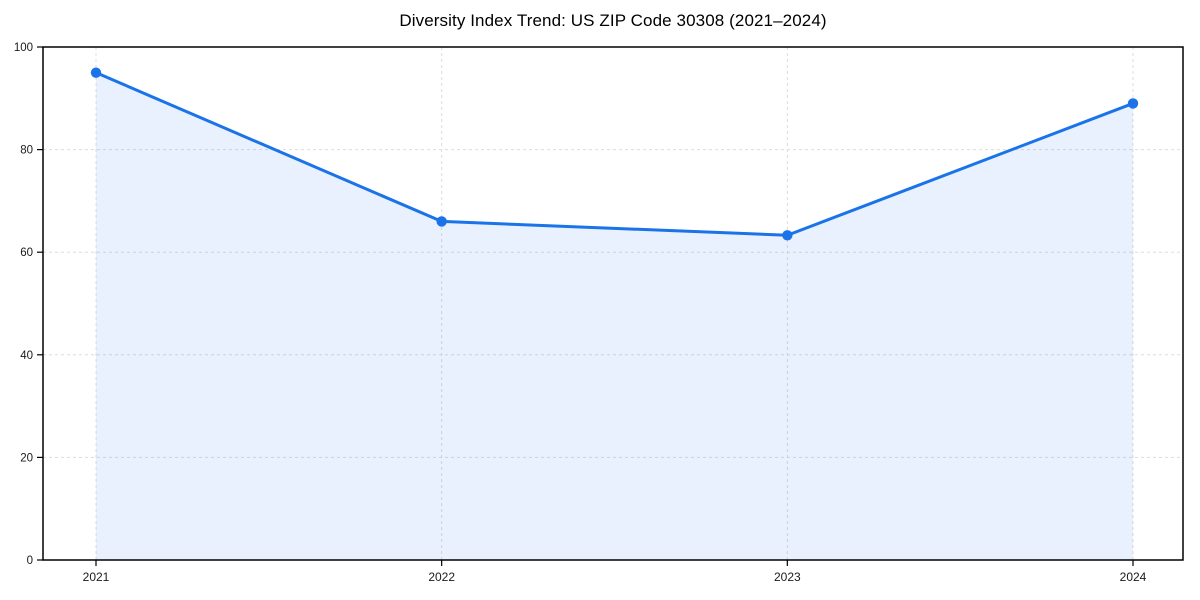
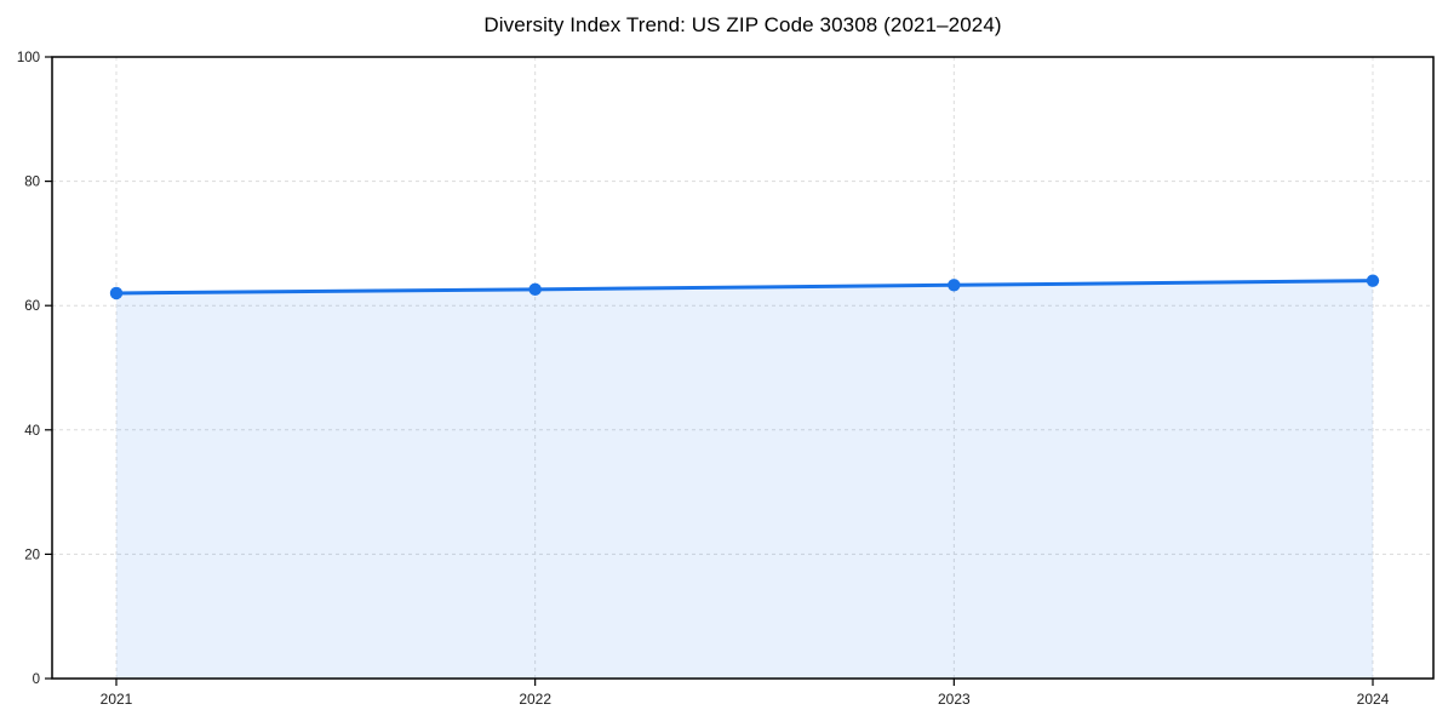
2021: 95 -> 62
2022: 66 -> 63
2024: 89 -> 64
